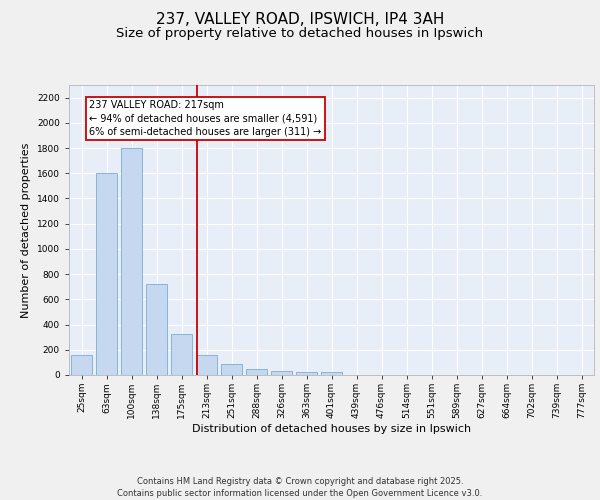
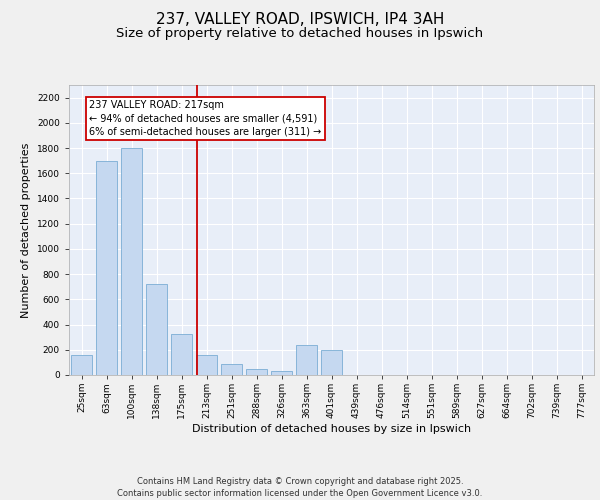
63sqm: 1600 -> 1700
363sqm: 20 -> 240
401sqm: 20 -> 200
